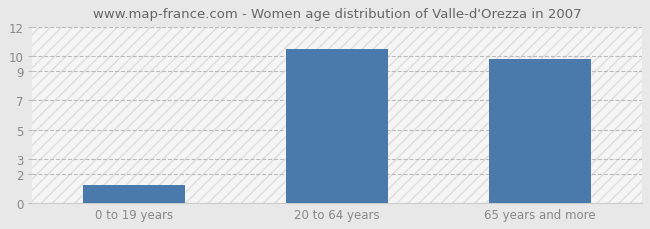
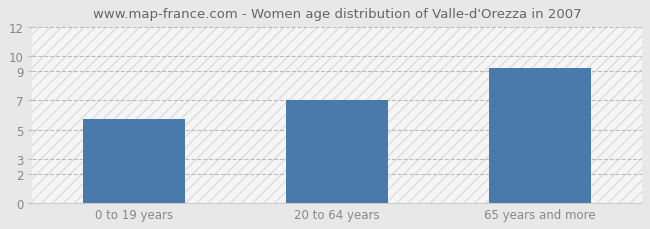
0 to 19 years: 1.2 -> 5.7
20 to 64 years: 10.5 -> 7.0
65 years and more: 9.8 -> 9.2
